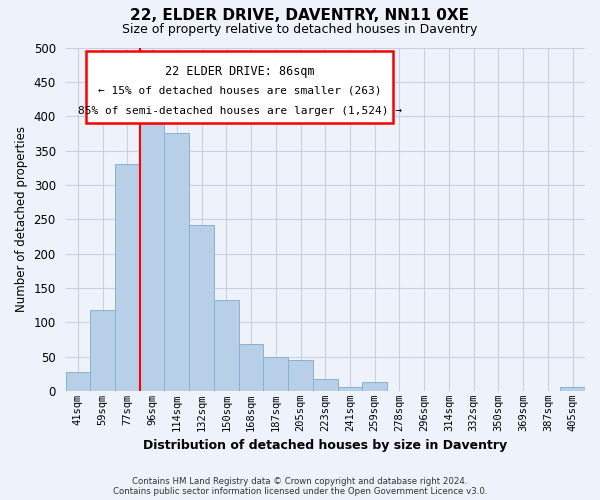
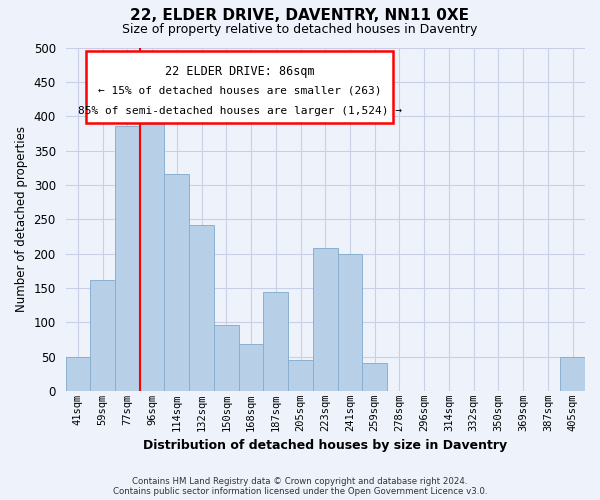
41sqm: 28 -> 50
59sqm: 118 -> 162
77sqm: 330 -> 386
114sqm: 375 -> 316
150sqm: 133 -> 96
187sqm: 50 -> 144
223sqm: 18 -> 208
241sqm: 6 -> 200
259sqm: 13 -> 40
405sqm: 5 -> 50
